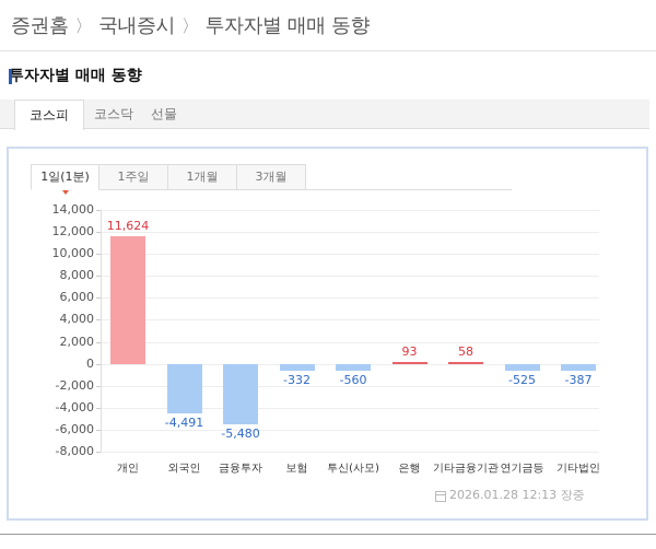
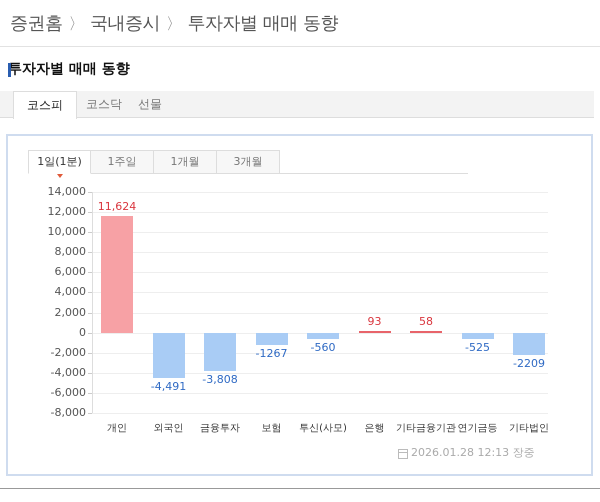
금융투자: -5,480 -> -3,808
보험: -332 -> -1267
기타법인: -387 -> -2209
